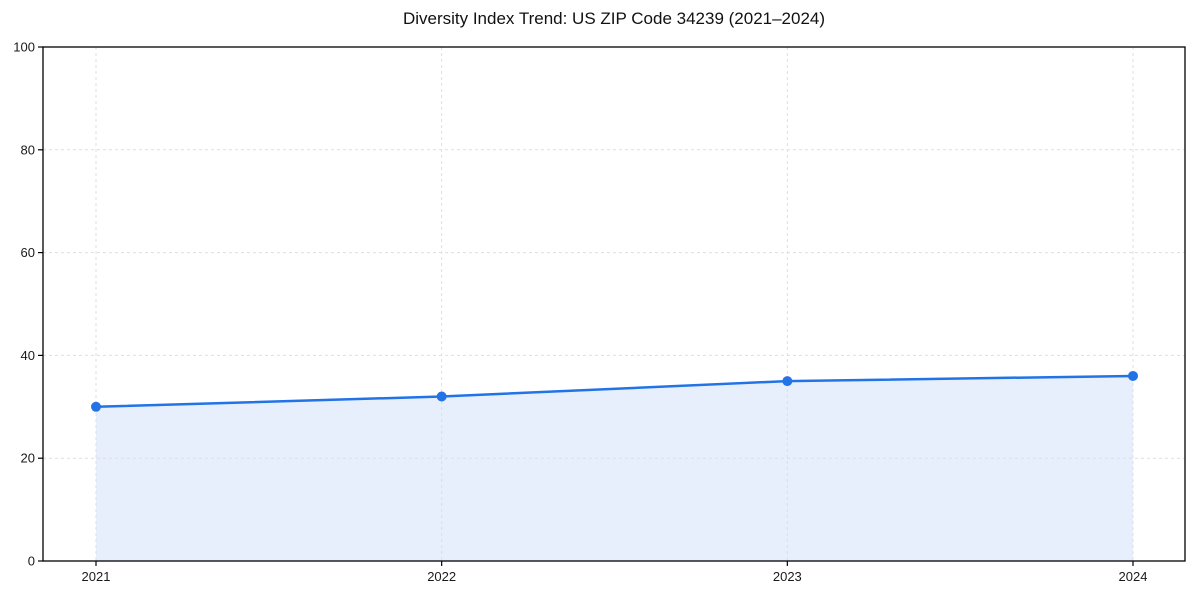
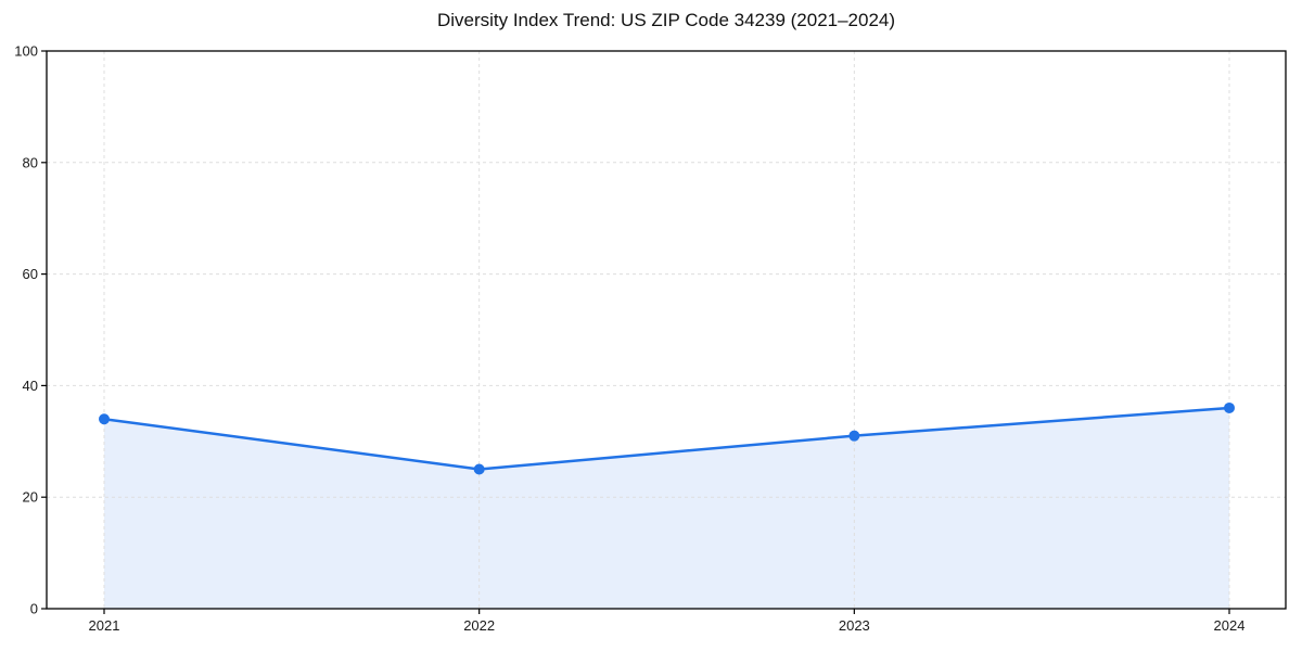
2021: 30 -> 34
2022: 32 -> 25
2023: 35 -> 31
